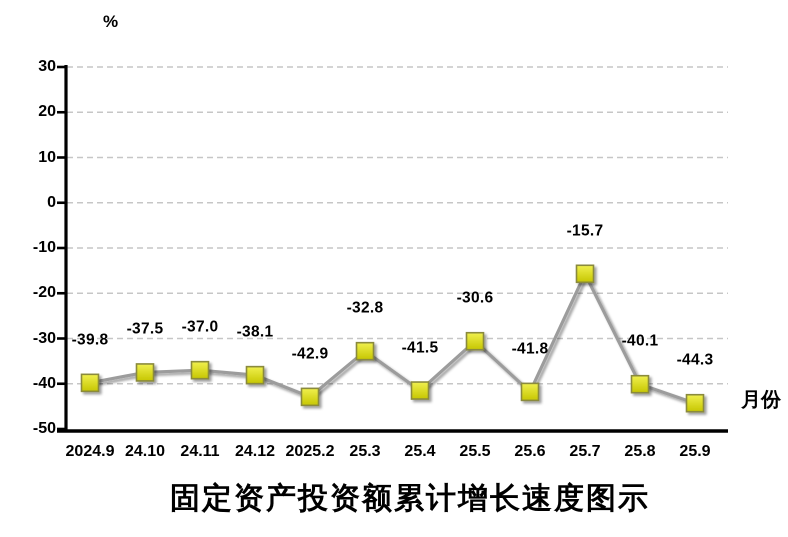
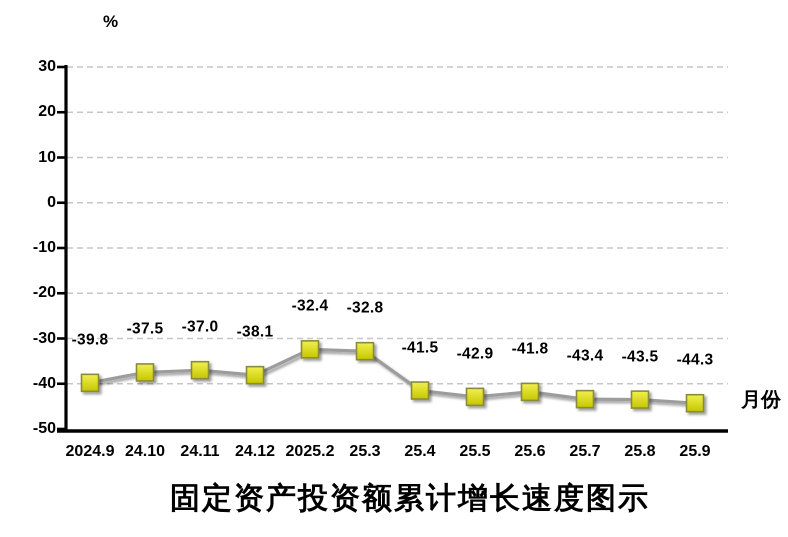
2025.2: -42.9 -> -32.4
25.5: -30.6 -> -42.9
25.7: -15.7 -> -43.4
25.8: -40.1 -> -43.5
